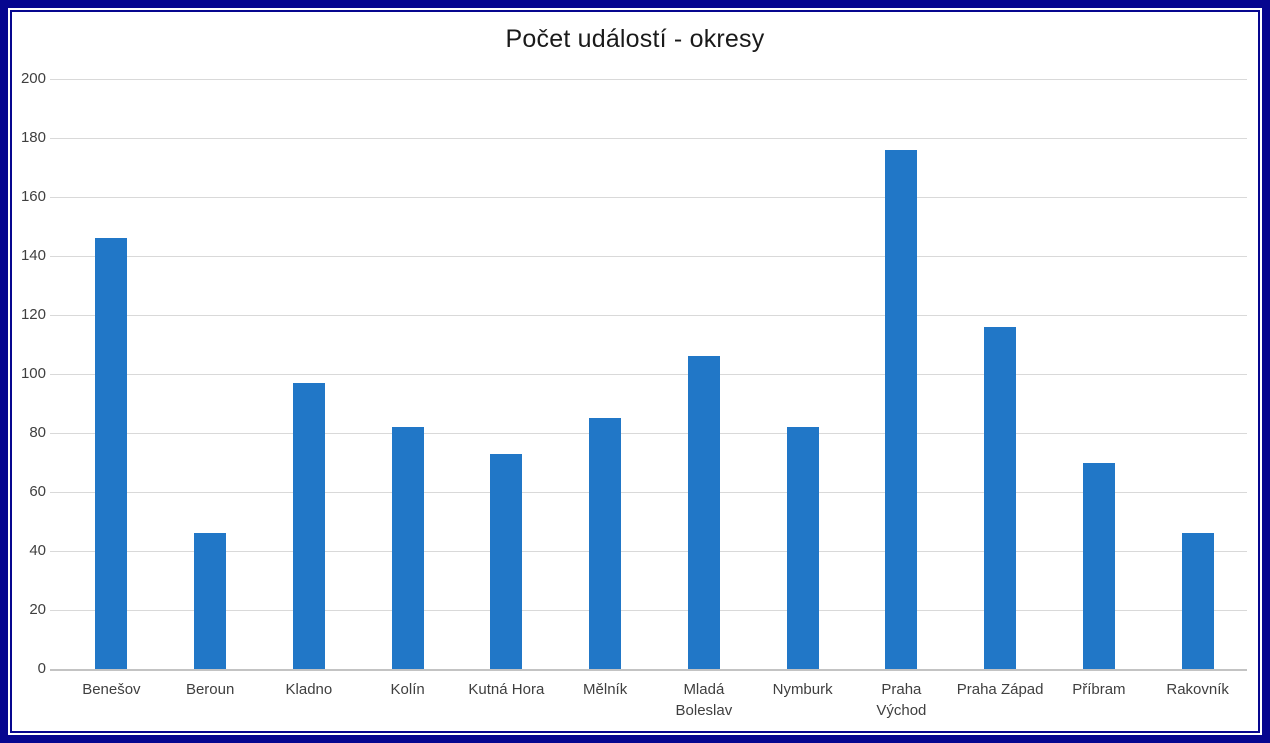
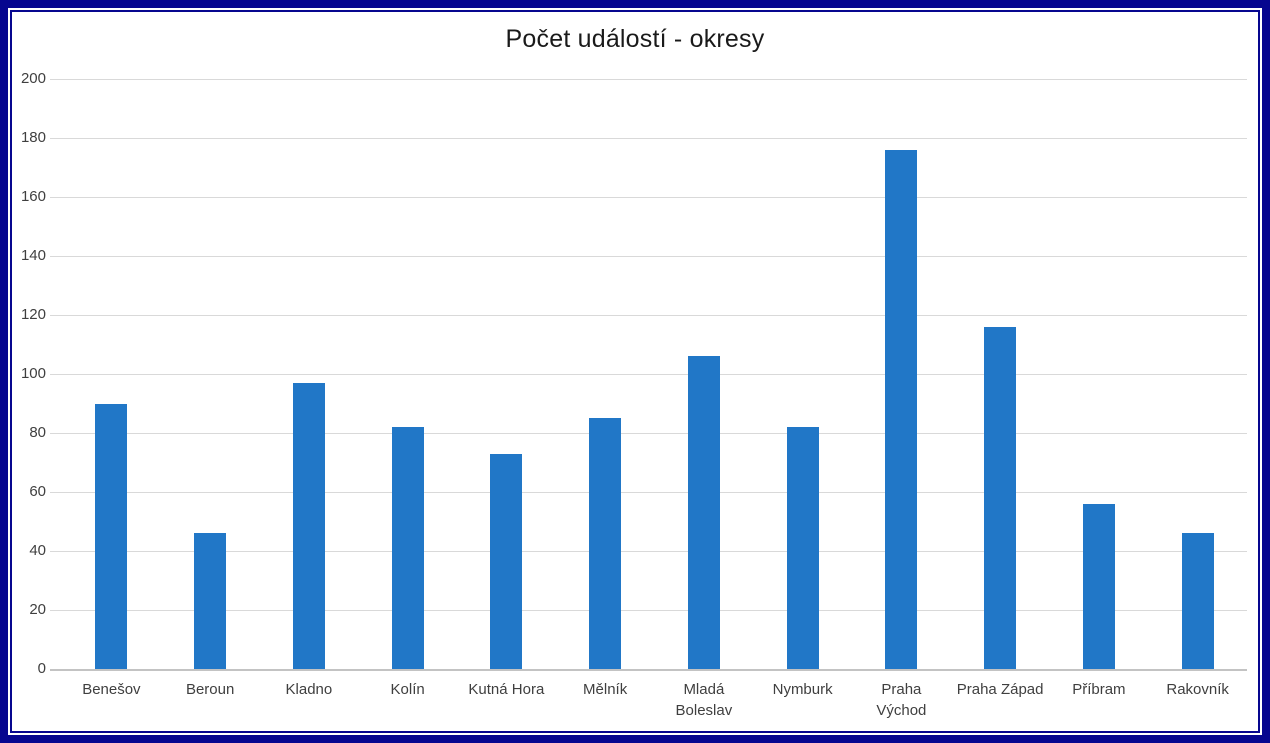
Benešov: 146 -> 90
Příbram: 70 -> 56
